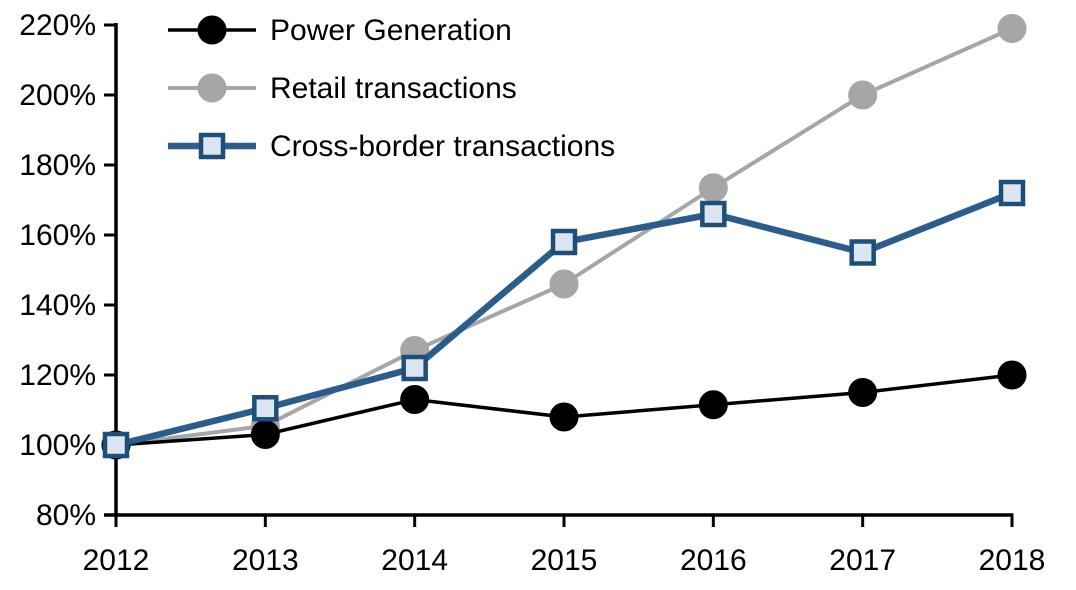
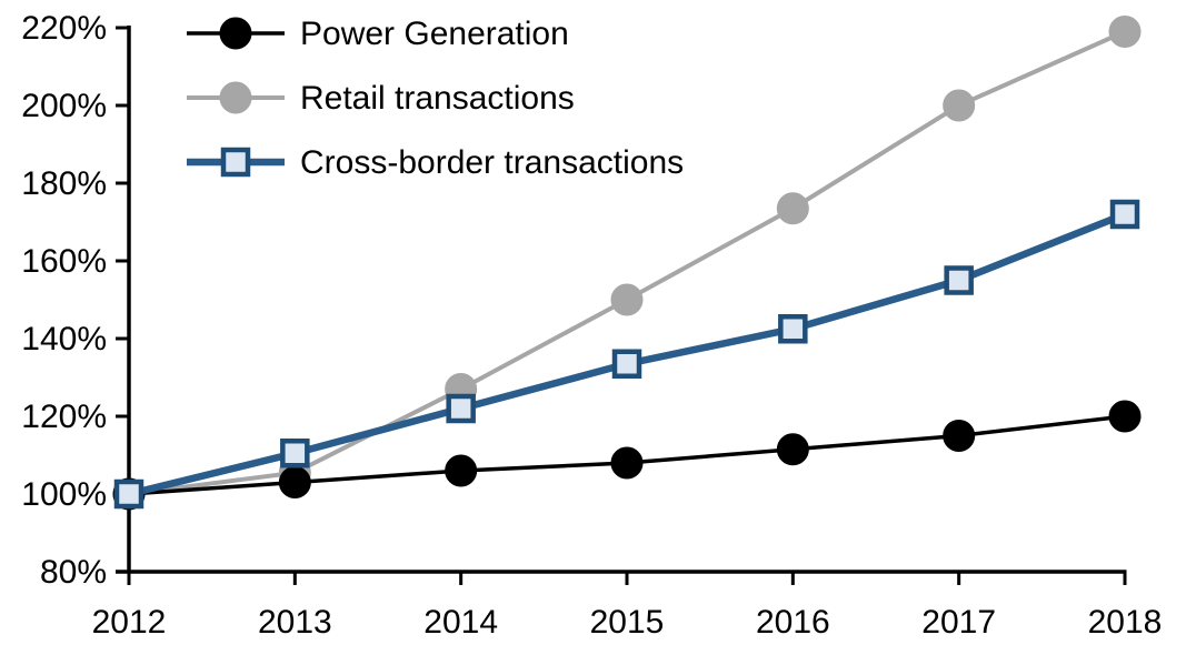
Power Generation/2014: 113% -> 106%
Retail transactions/2015: 146% -> 150%
Cross-border transactions/2015: 158% -> 134%
Cross-border transactions/2016: 166% -> 142%
